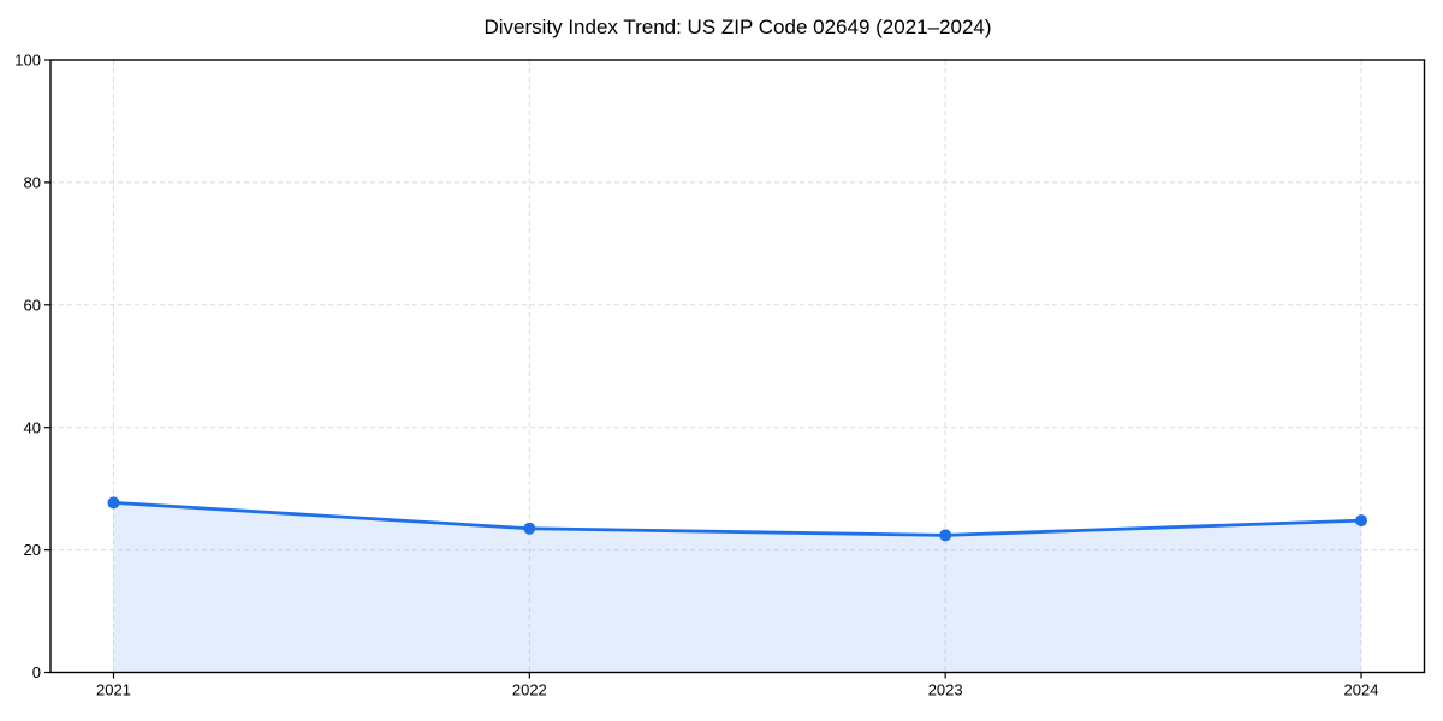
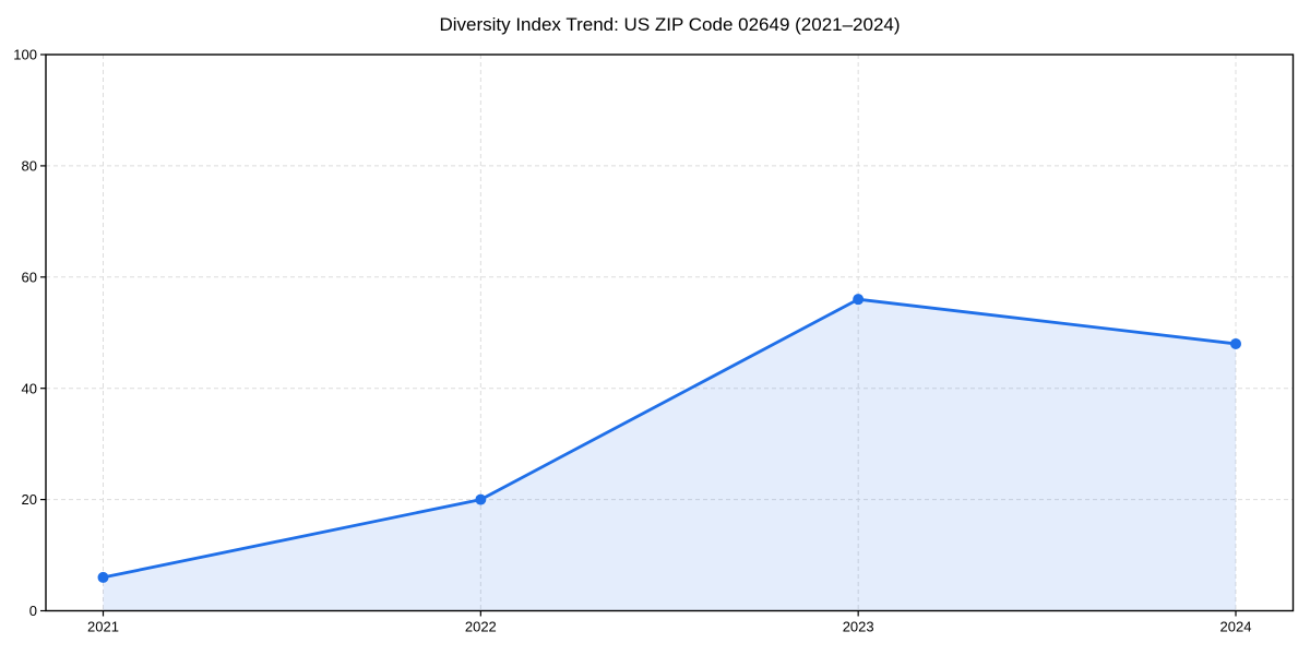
2021: 28 -> 6
2022: 24 -> 20
2023: 22 -> 56
2024: 25 -> 48
